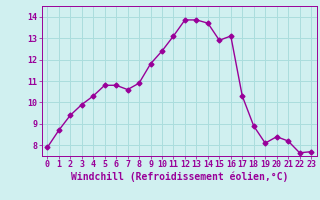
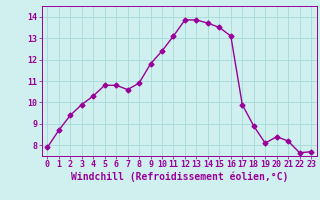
15: 12.90 -> 13.50
17: 10.30 -> 9.90
